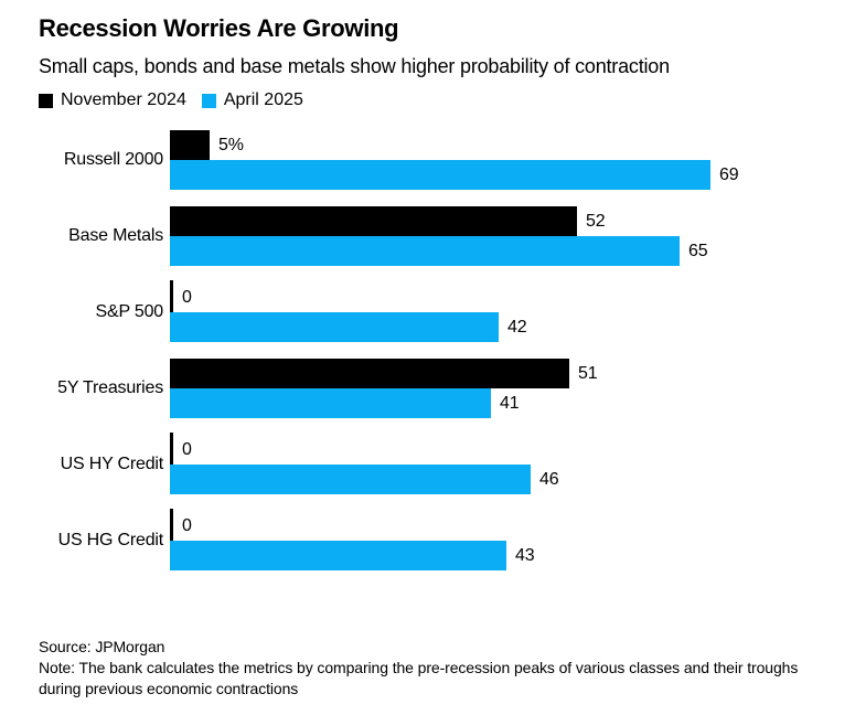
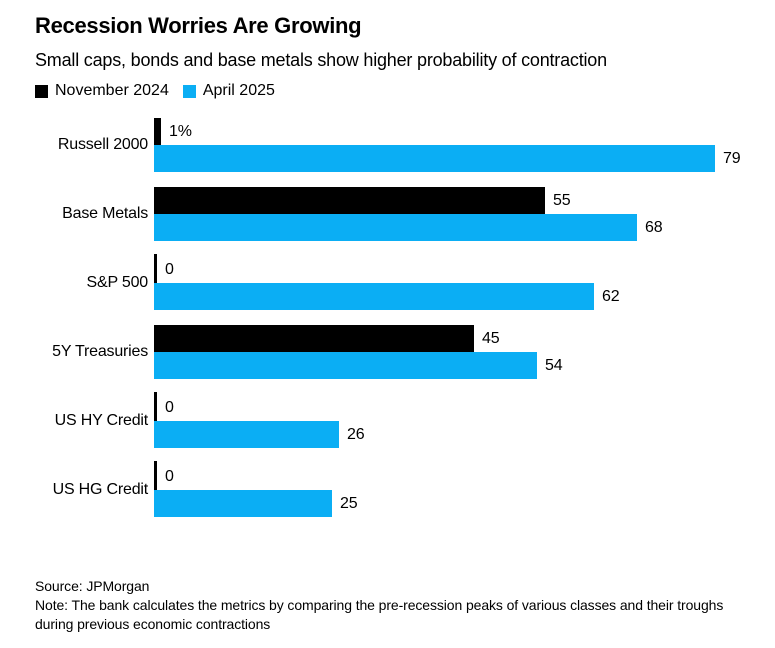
November 2024/Russell 2000: 5% -> 1%
April 2025/Russell 2000: 69 -> 79
November 2024/Base Metals: 52 -> 55
April 2025/Base Metals: 65 -> 68
April 2025/S&P 500: 42 -> 62
November 2024/5Y Treasuries: 51 -> 45
April 2025/5Y Treasuries: 41 -> 54
April 2025/US HY Credit: 46 -> 26
April 2025/US HG Credit: 43 -> 25
